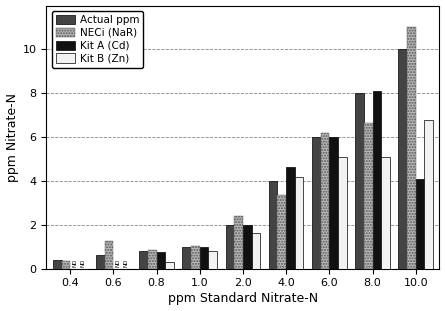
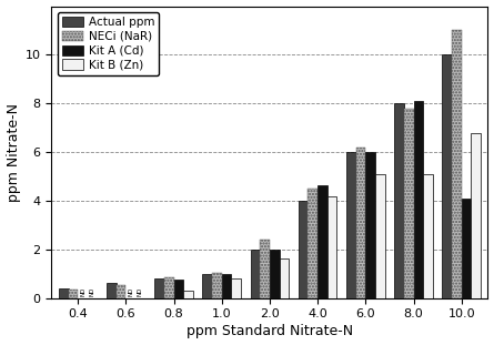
NECi (NaR)/0.6: 1.25 -> 0.55
NECi (NaR)/4.0: 3.35 -> 4.50
NECi (NaR)/8.0: 6.65 -> 7.80
